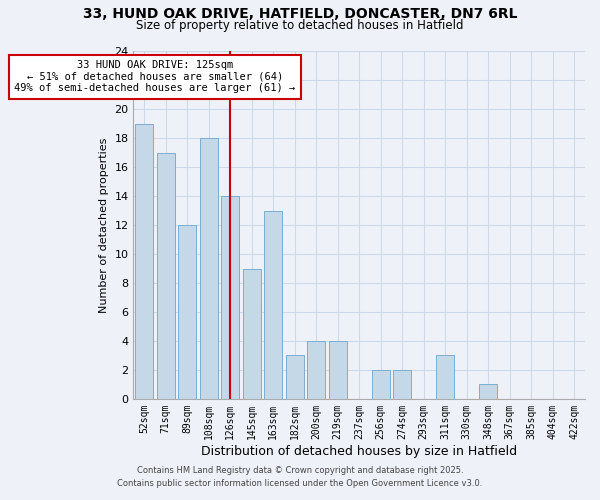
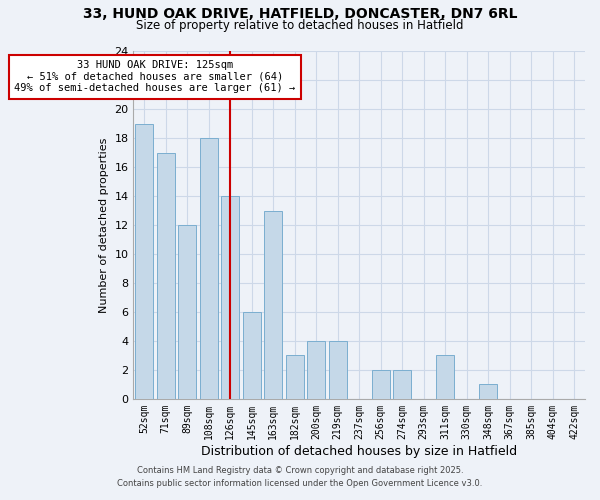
145sqm: 9 -> 6
